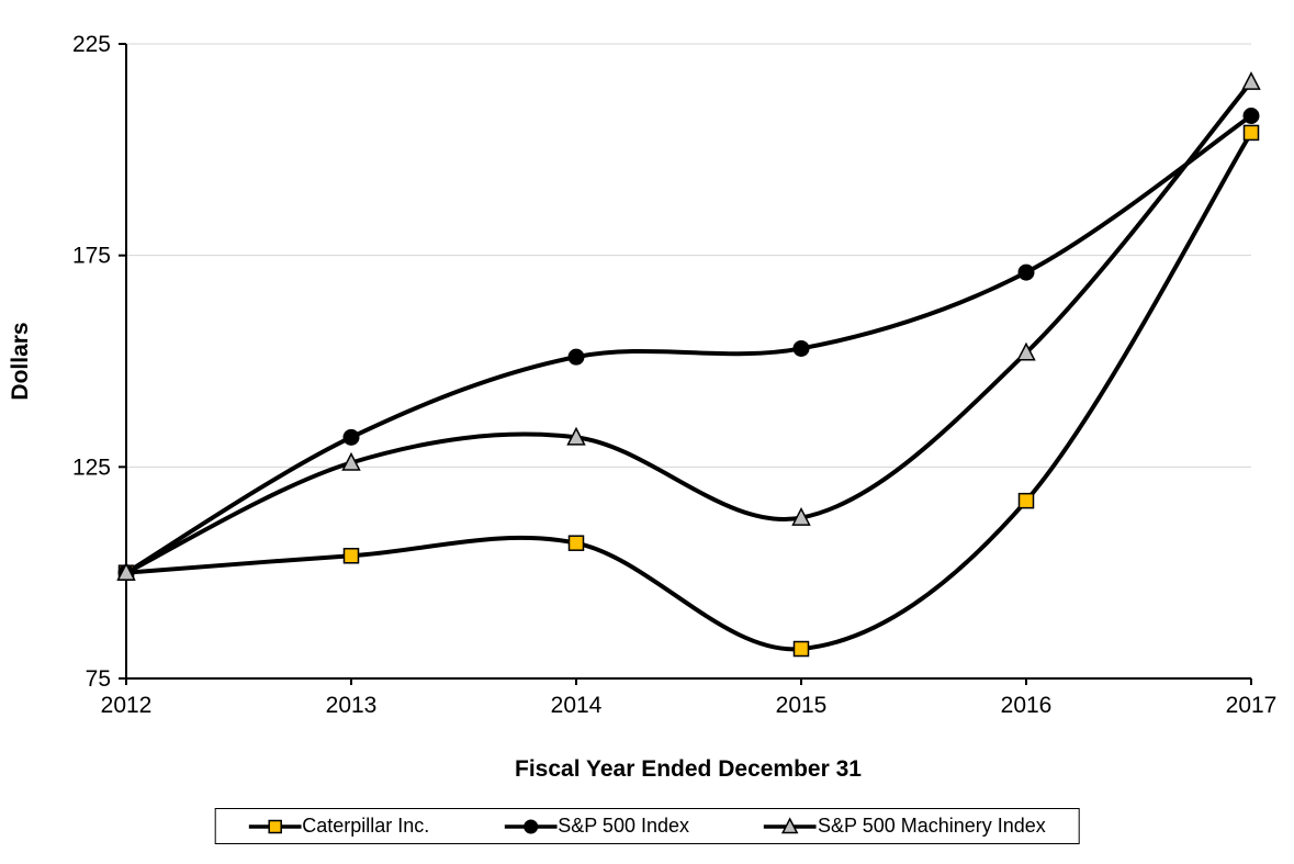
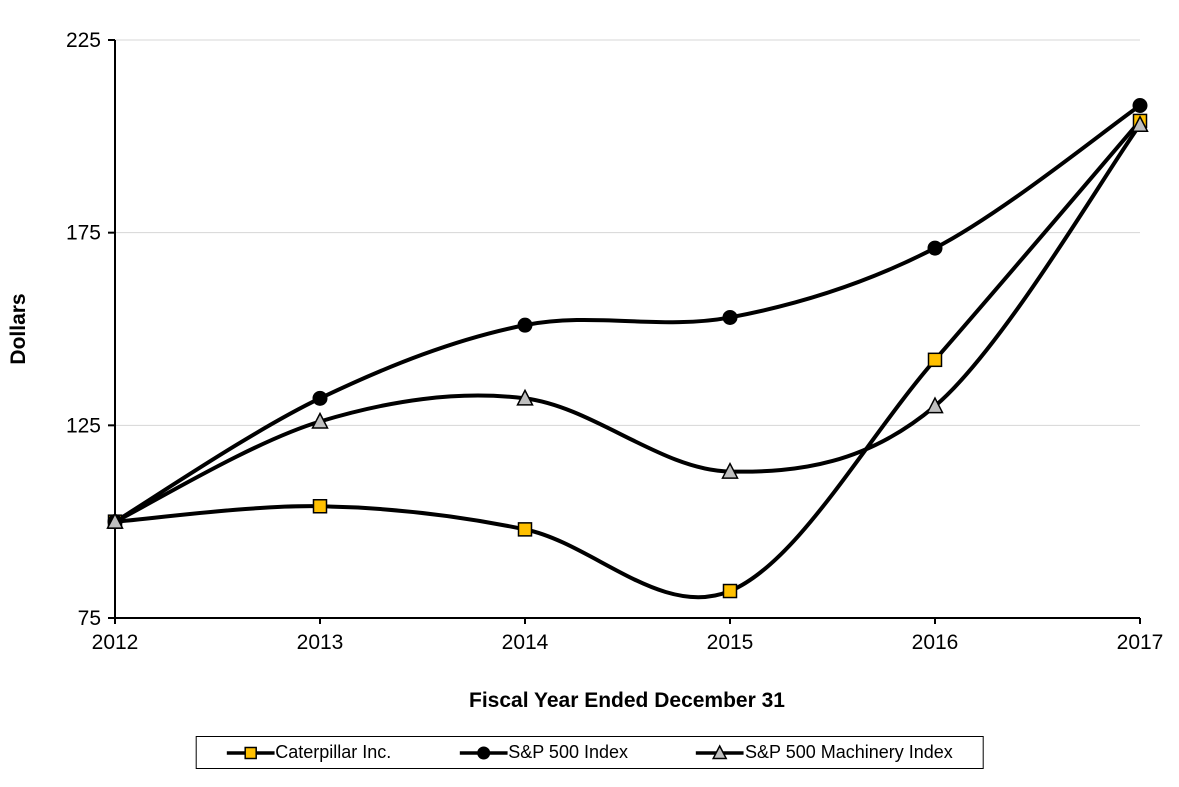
Caterpillar Inc./2014: 107 -> 98
Caterpillar Inc./2016: 117 -> 142
S&P 500 Machinery Index/2016: 152 -> 130
S&P 500 Machinery Index/2017: 216 -> 203
